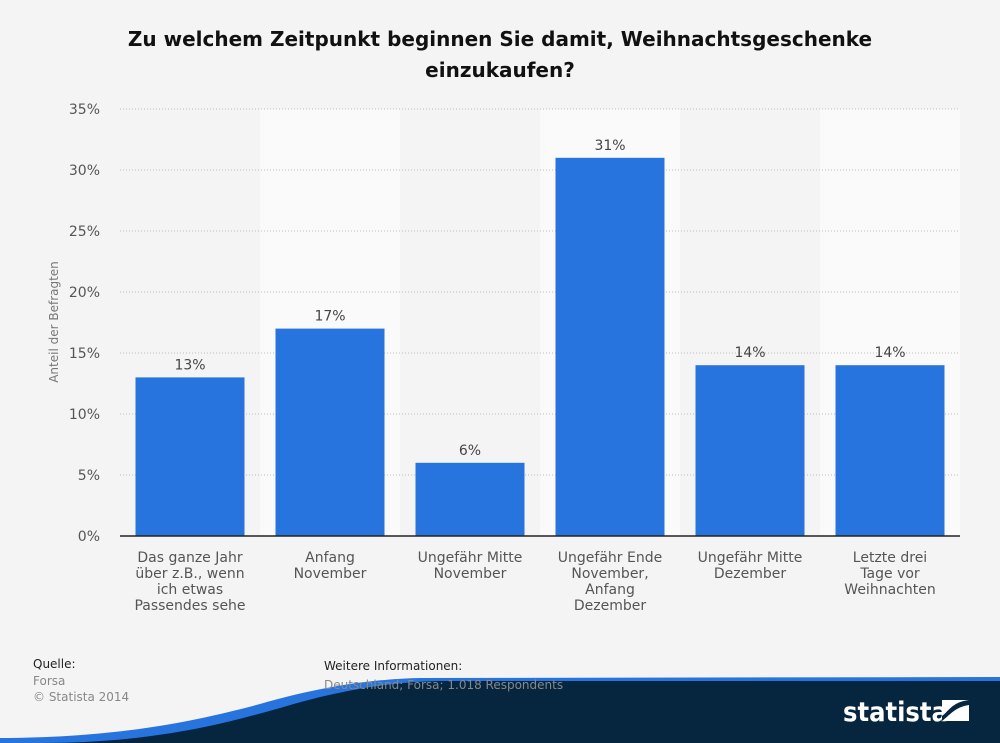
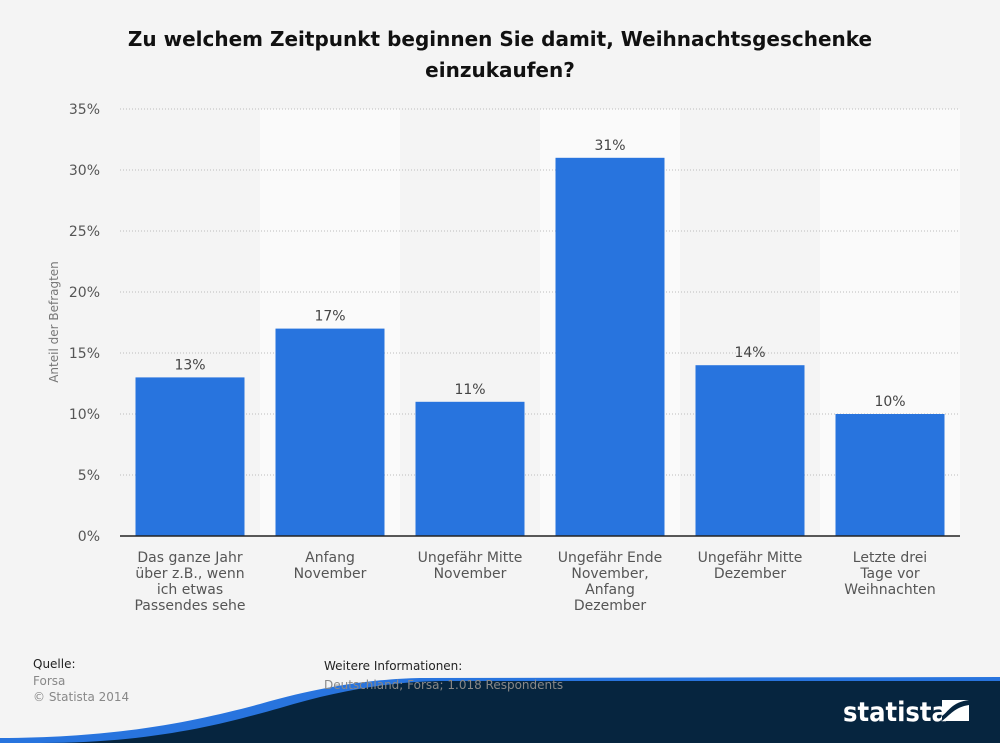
Ungefähr Mitte November: 6% -> 11%
Letzte drei Tage vor Weihnachten: 14% -> 10%
